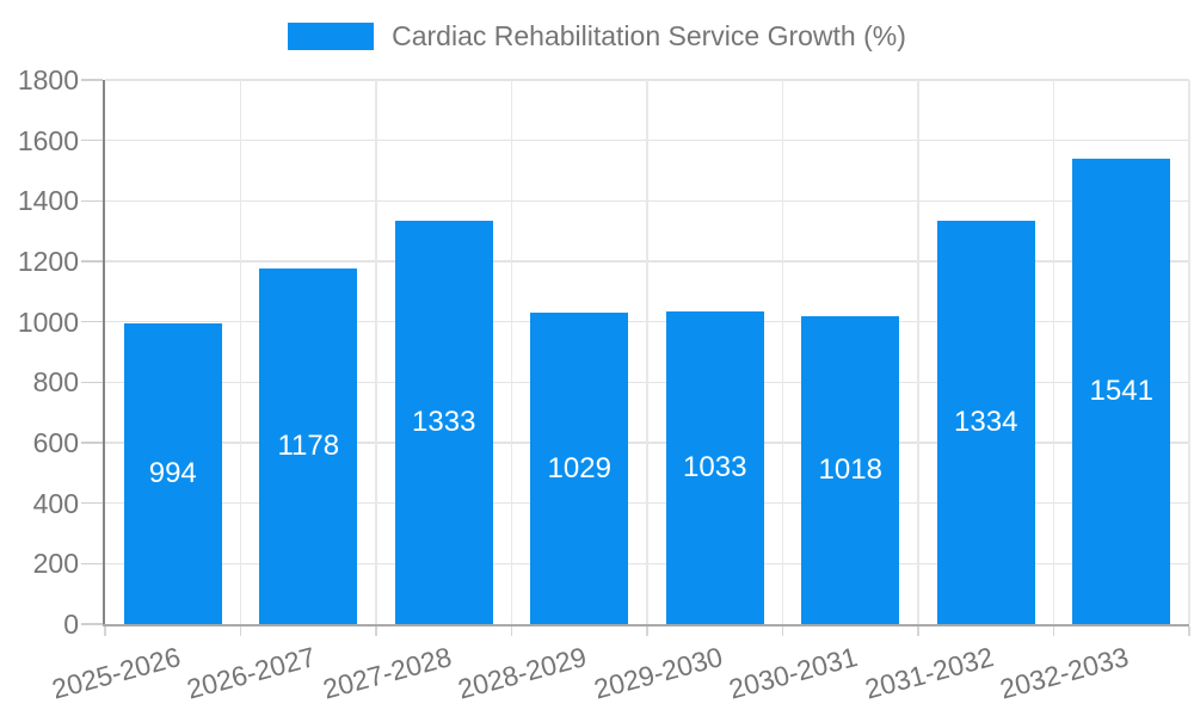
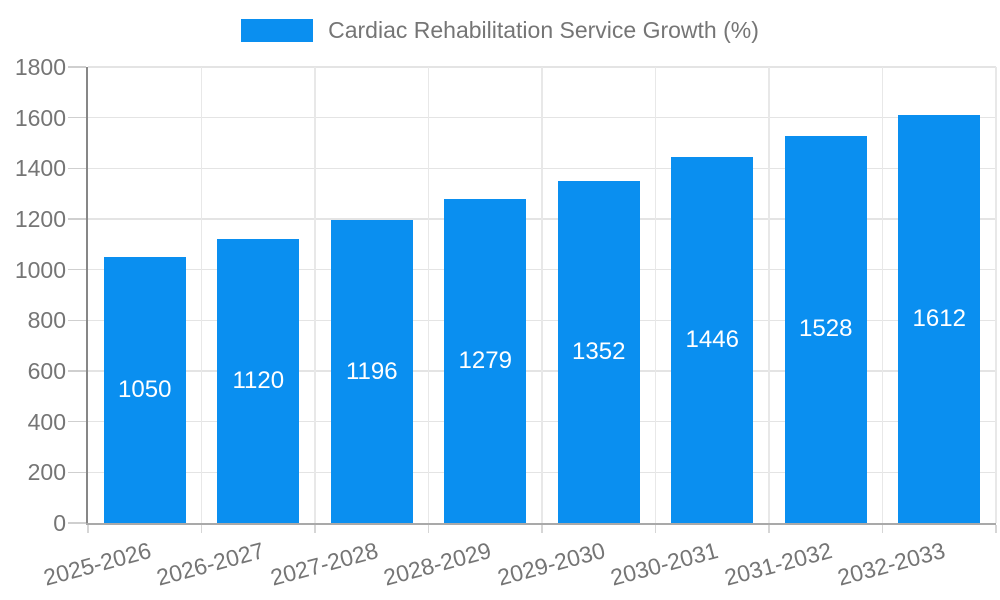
2025-2026: 994 -> 1050
2026-2027: 1178 -> 1120
2027-2028: 1333 -> 1196
2028-2029: 1029 -> 1279
2029-2030: 1033 -> 1352
2030-2031: 1018 -> 1446
2031-2032: 1334 -> 1528
2032-2033: 1541 -> 1612
